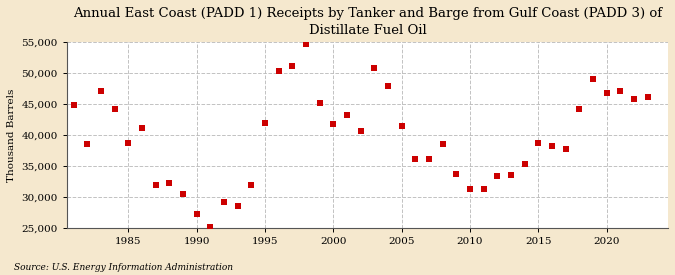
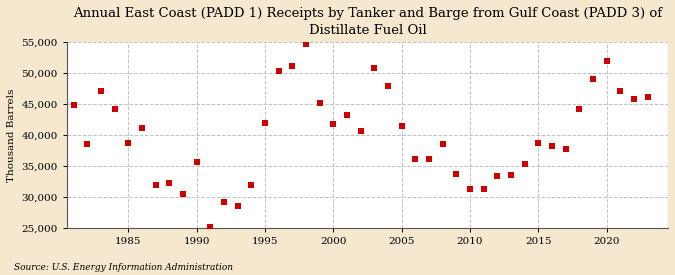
1990: 27,200 -> 35,600
2020: 46,800 -> 52,000
